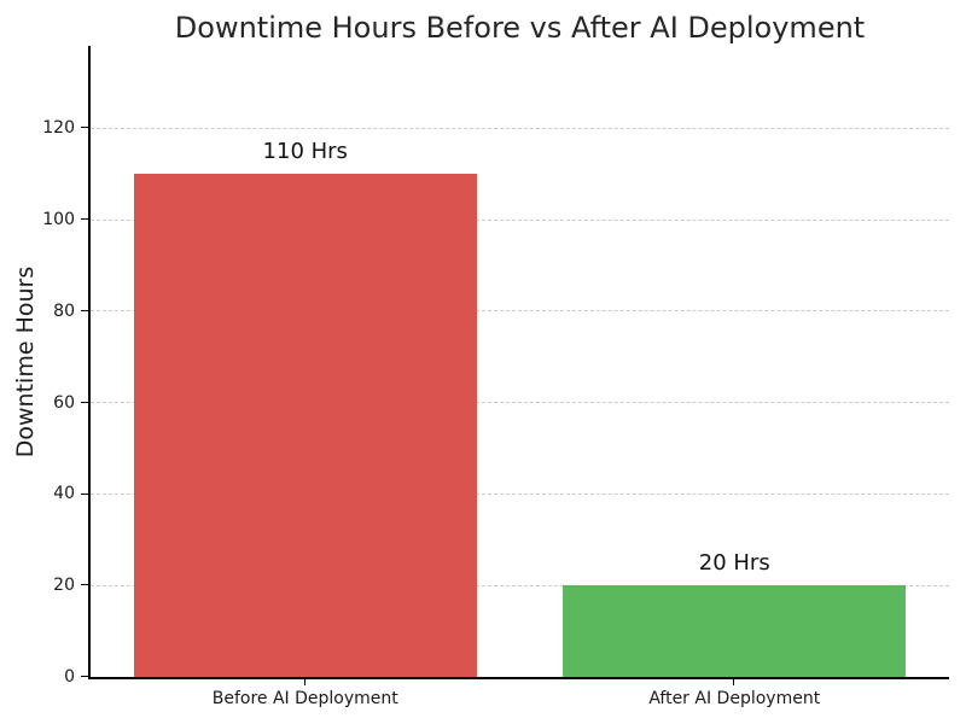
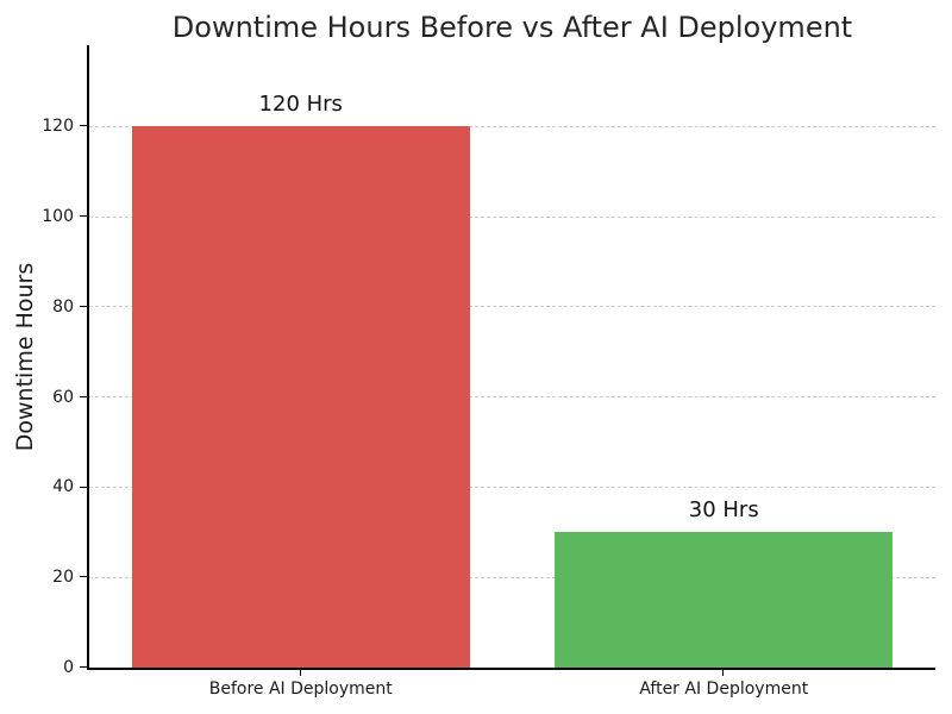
Before AI Deployment: 110 -> 120
After AI Deployment: 20 -> 30
